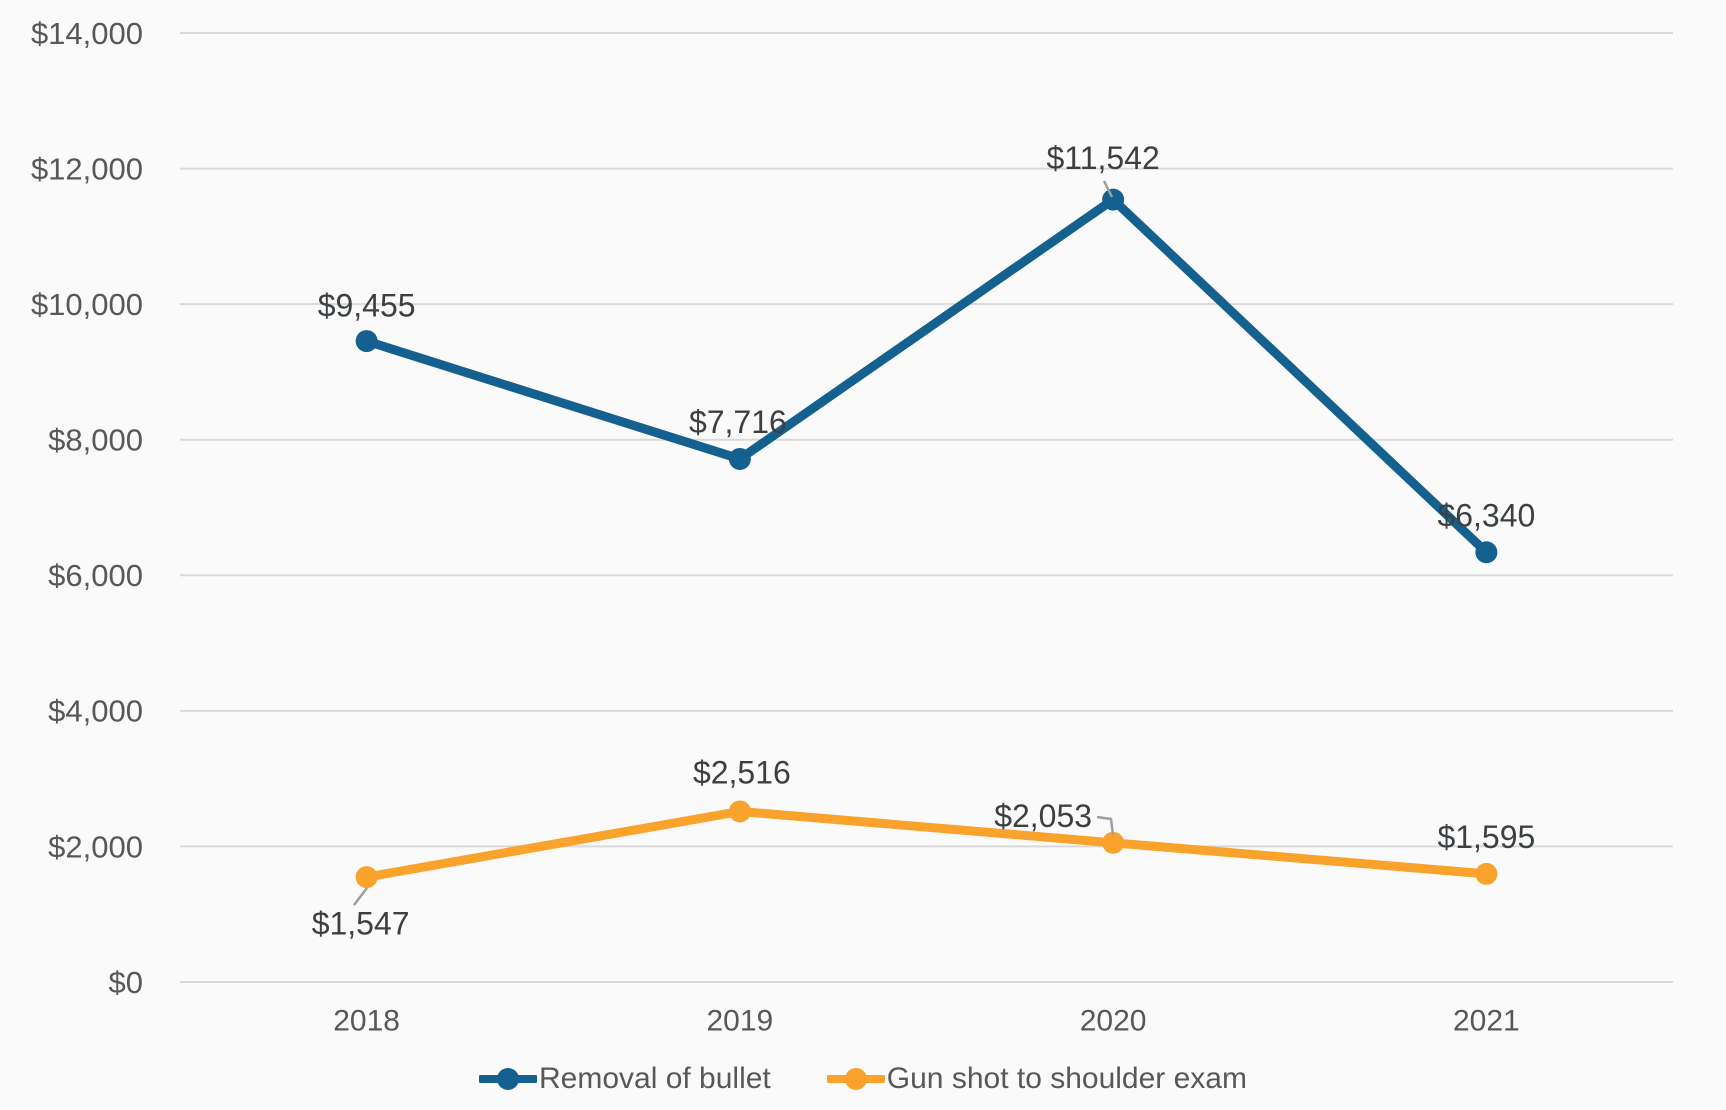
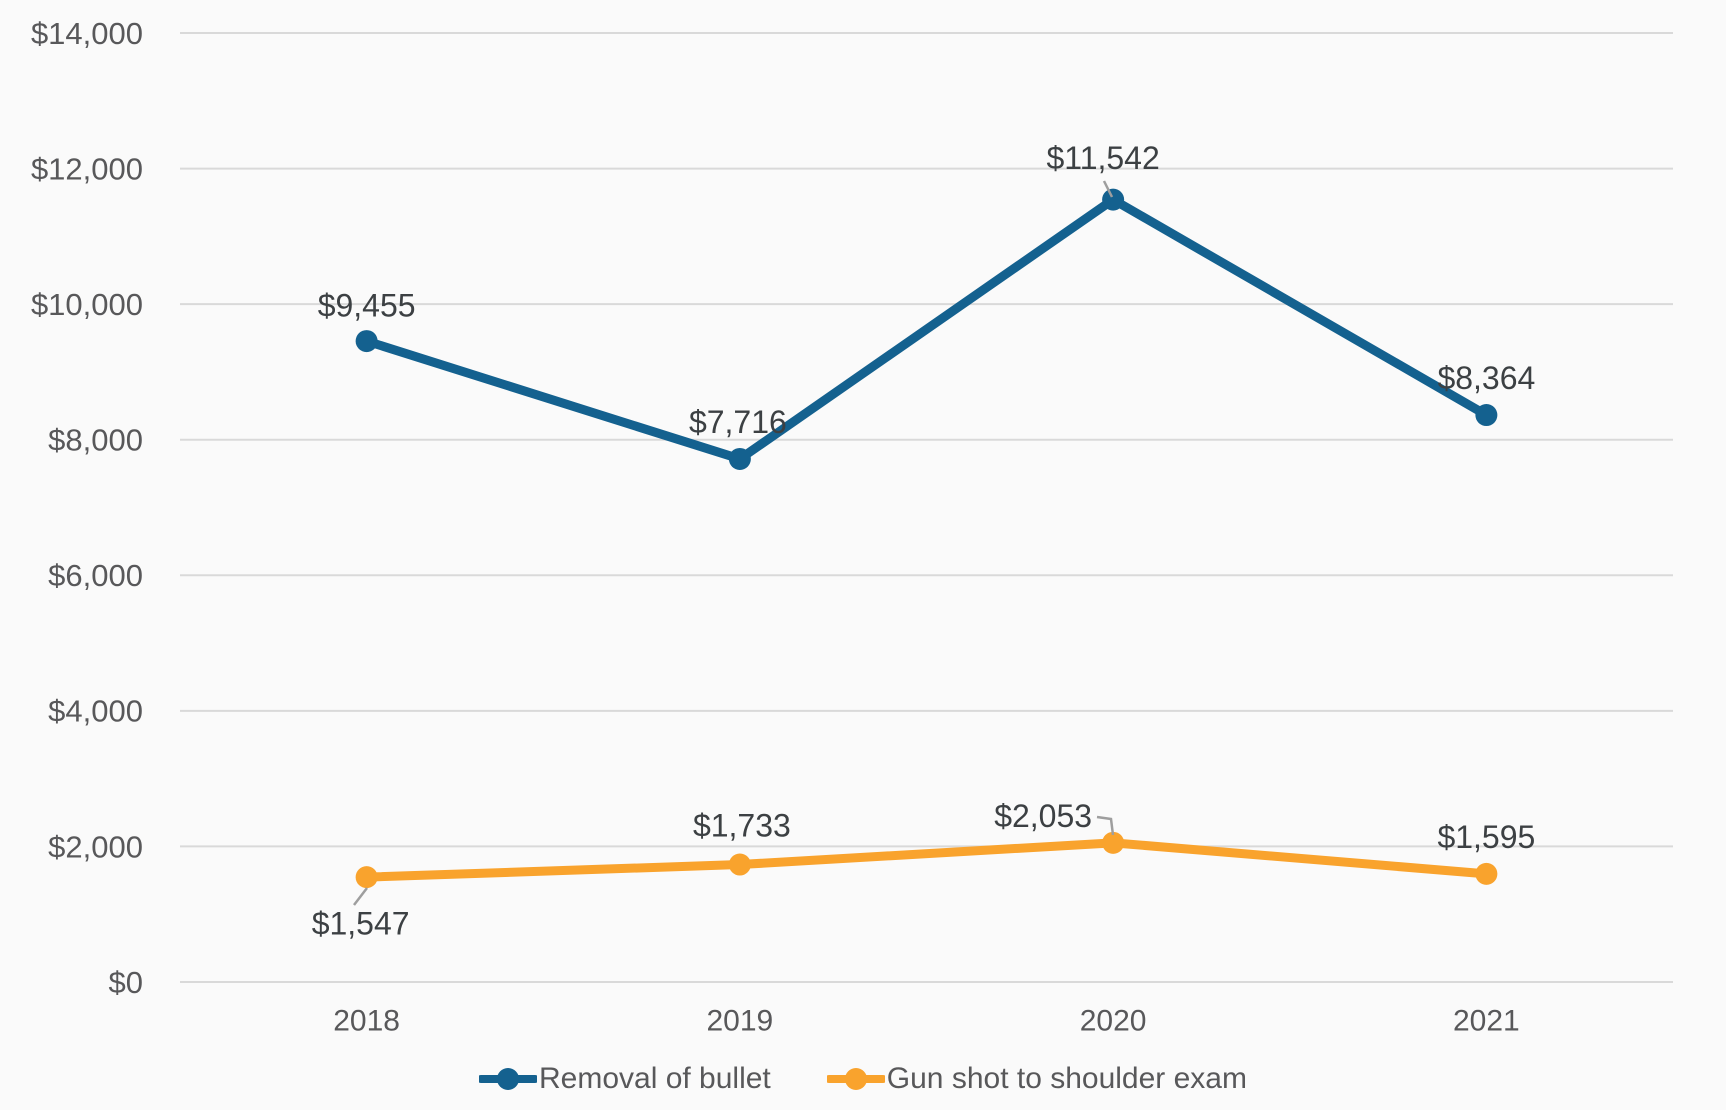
Gun shot to shoulder exam/2019: $2,516 -> $1,733
Removal of bullet/2021: $6,340 -> $8,364
